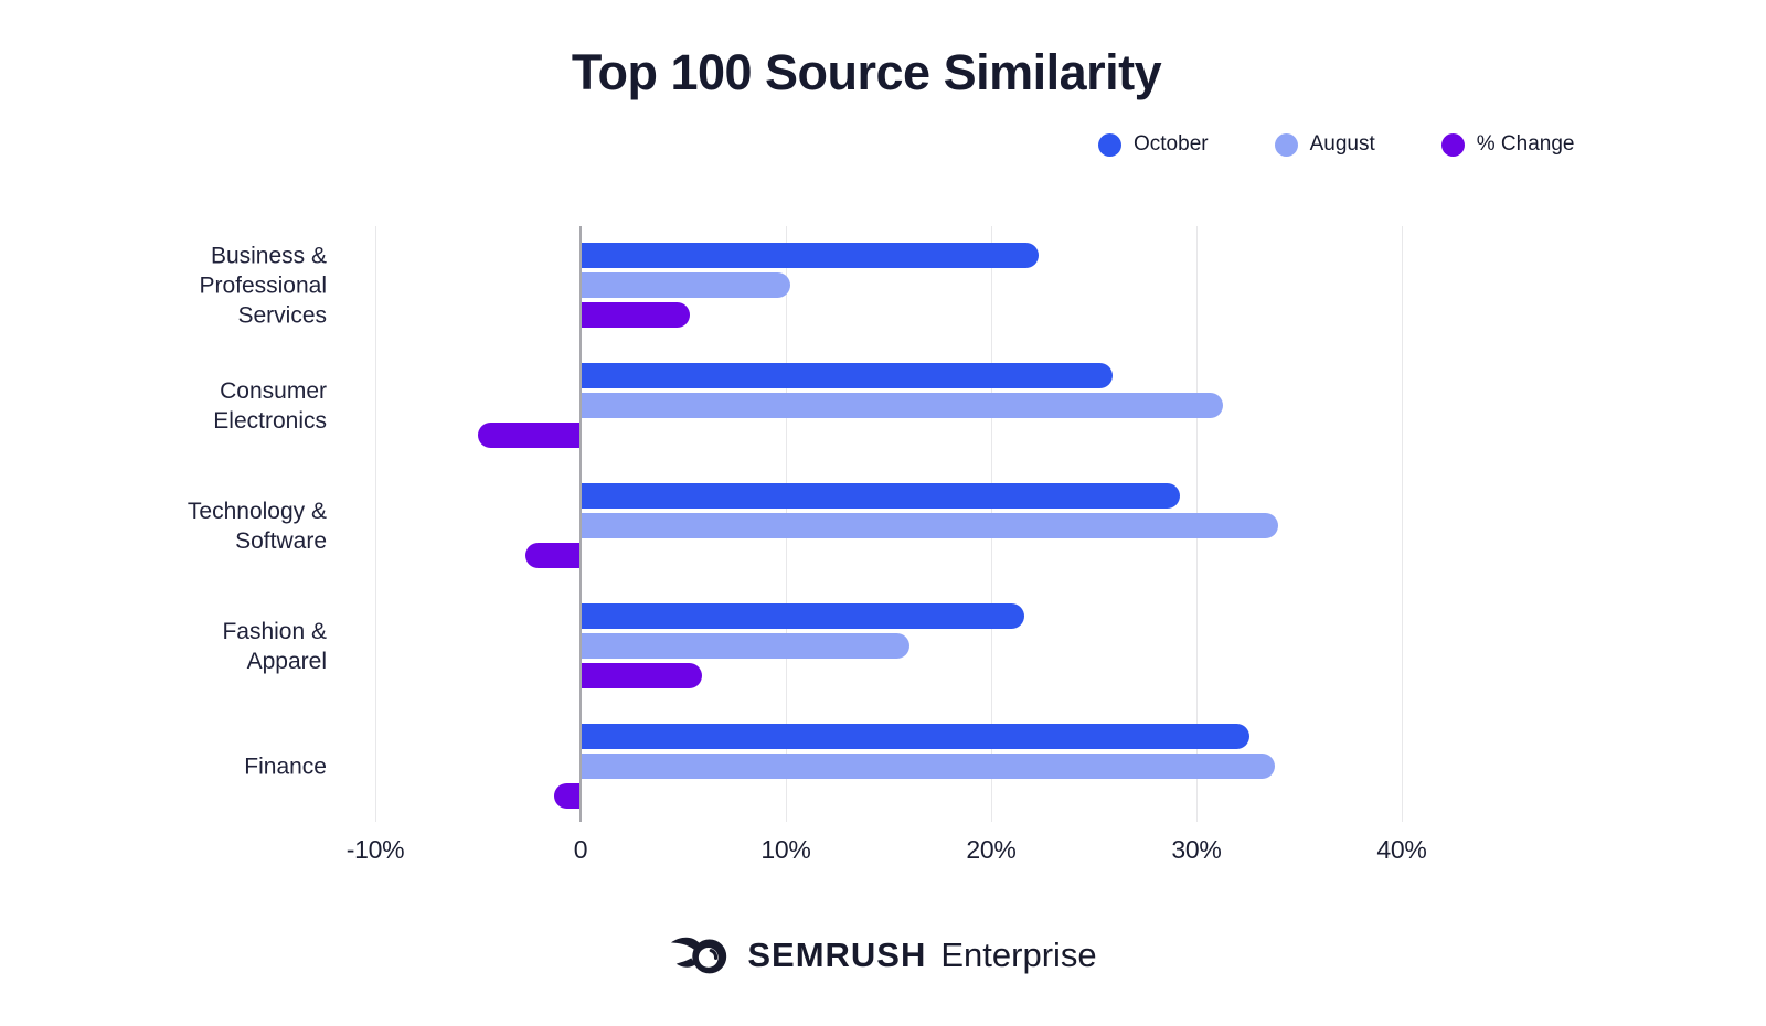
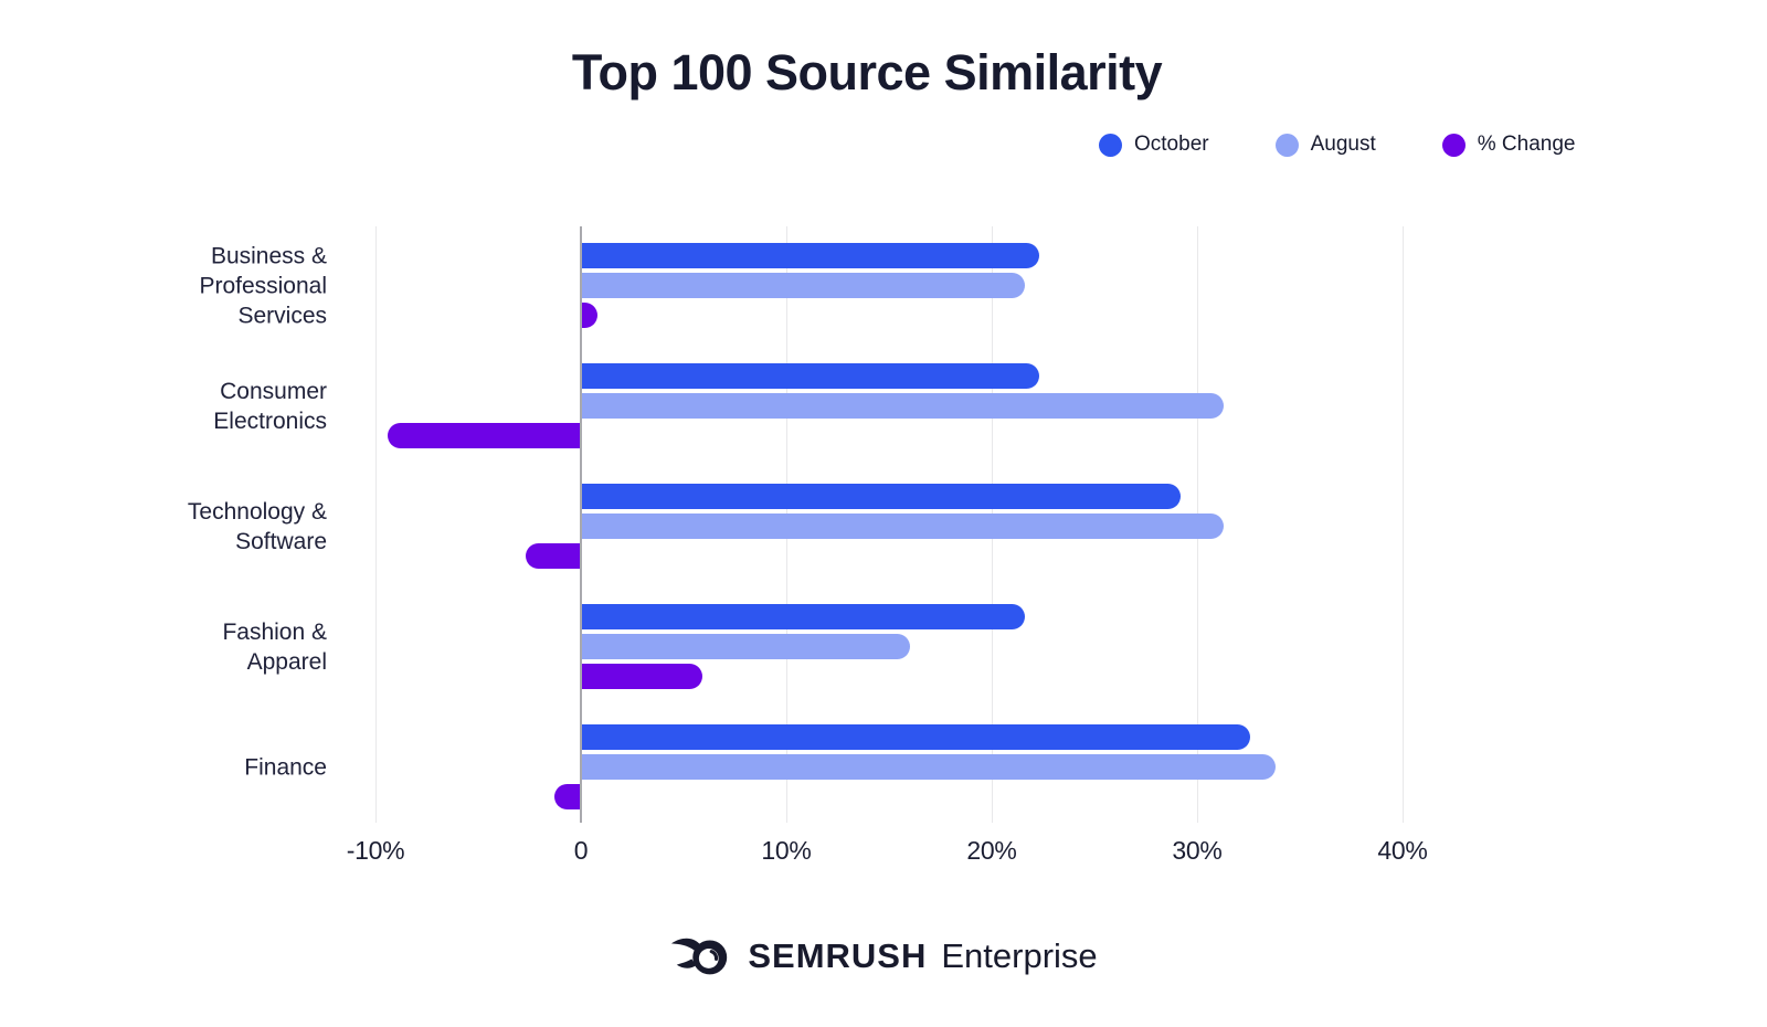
August/Business & Professional Services: 10.2% -> 21.6%
% Change/Business & Professional Services: 5.3% -> 0.8%
October/Consumer Electronics: 25.9% -> 22.3%
% Change/Consumer Electronics: -5.0% -> -9.4%
August/Technology & Software: 34.0% -> 31.3%
